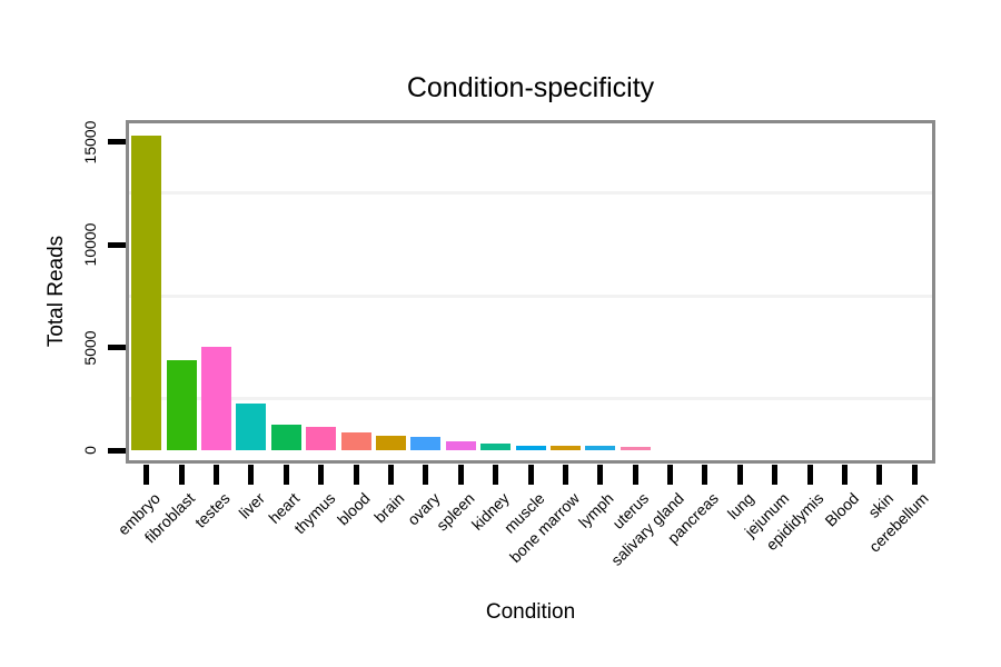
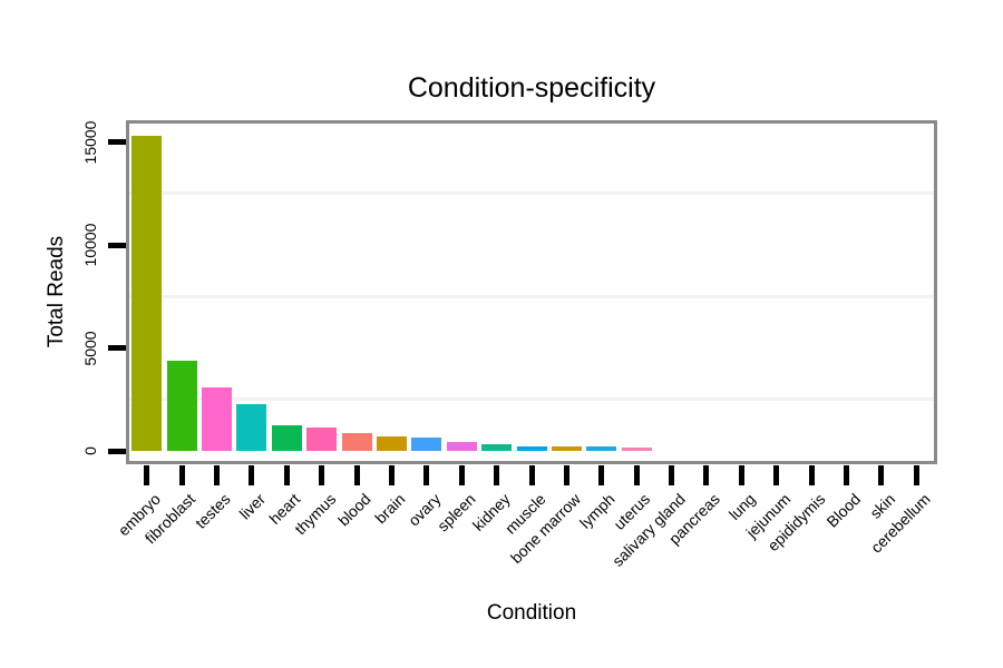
testes: 5000 -> 3100
